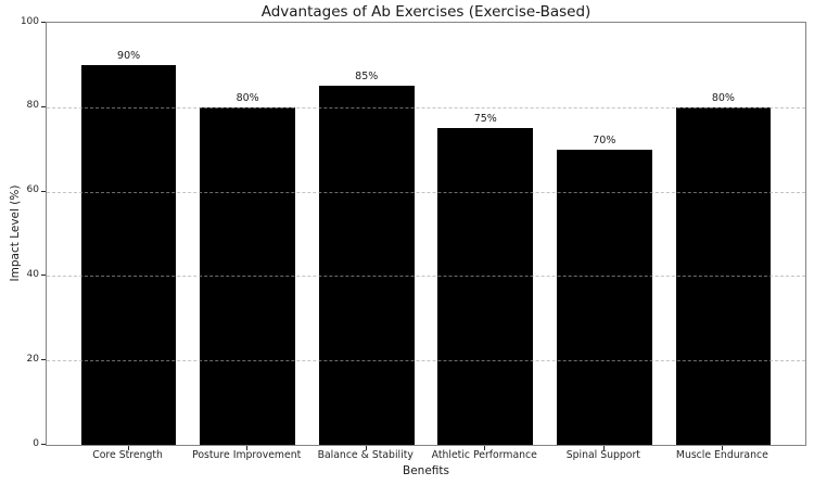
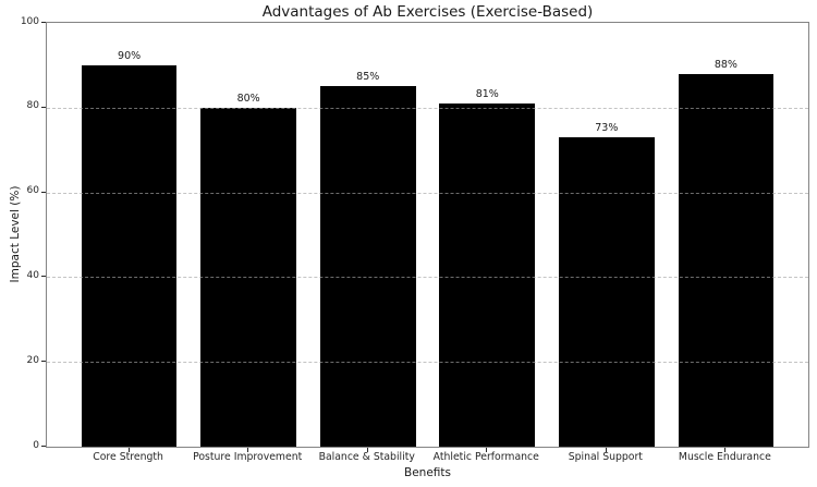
Athletic Performance: 75% -> 81%
Spinal Support: 70% -> 73%
Muscle Endurance: 80% -> 88%
